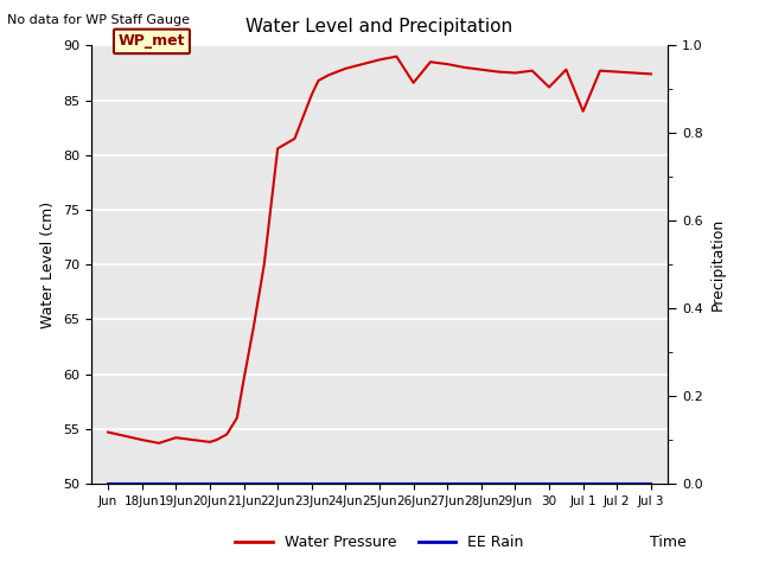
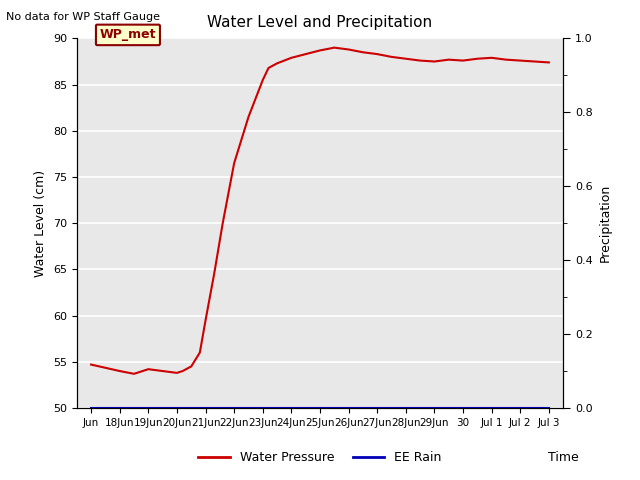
22Jun: 80.6 -> 76.5
26Jun: 86.6 -> 88.8
30: 86.2 -> 87.6
Jul 1: 84.0 -> 87.9
